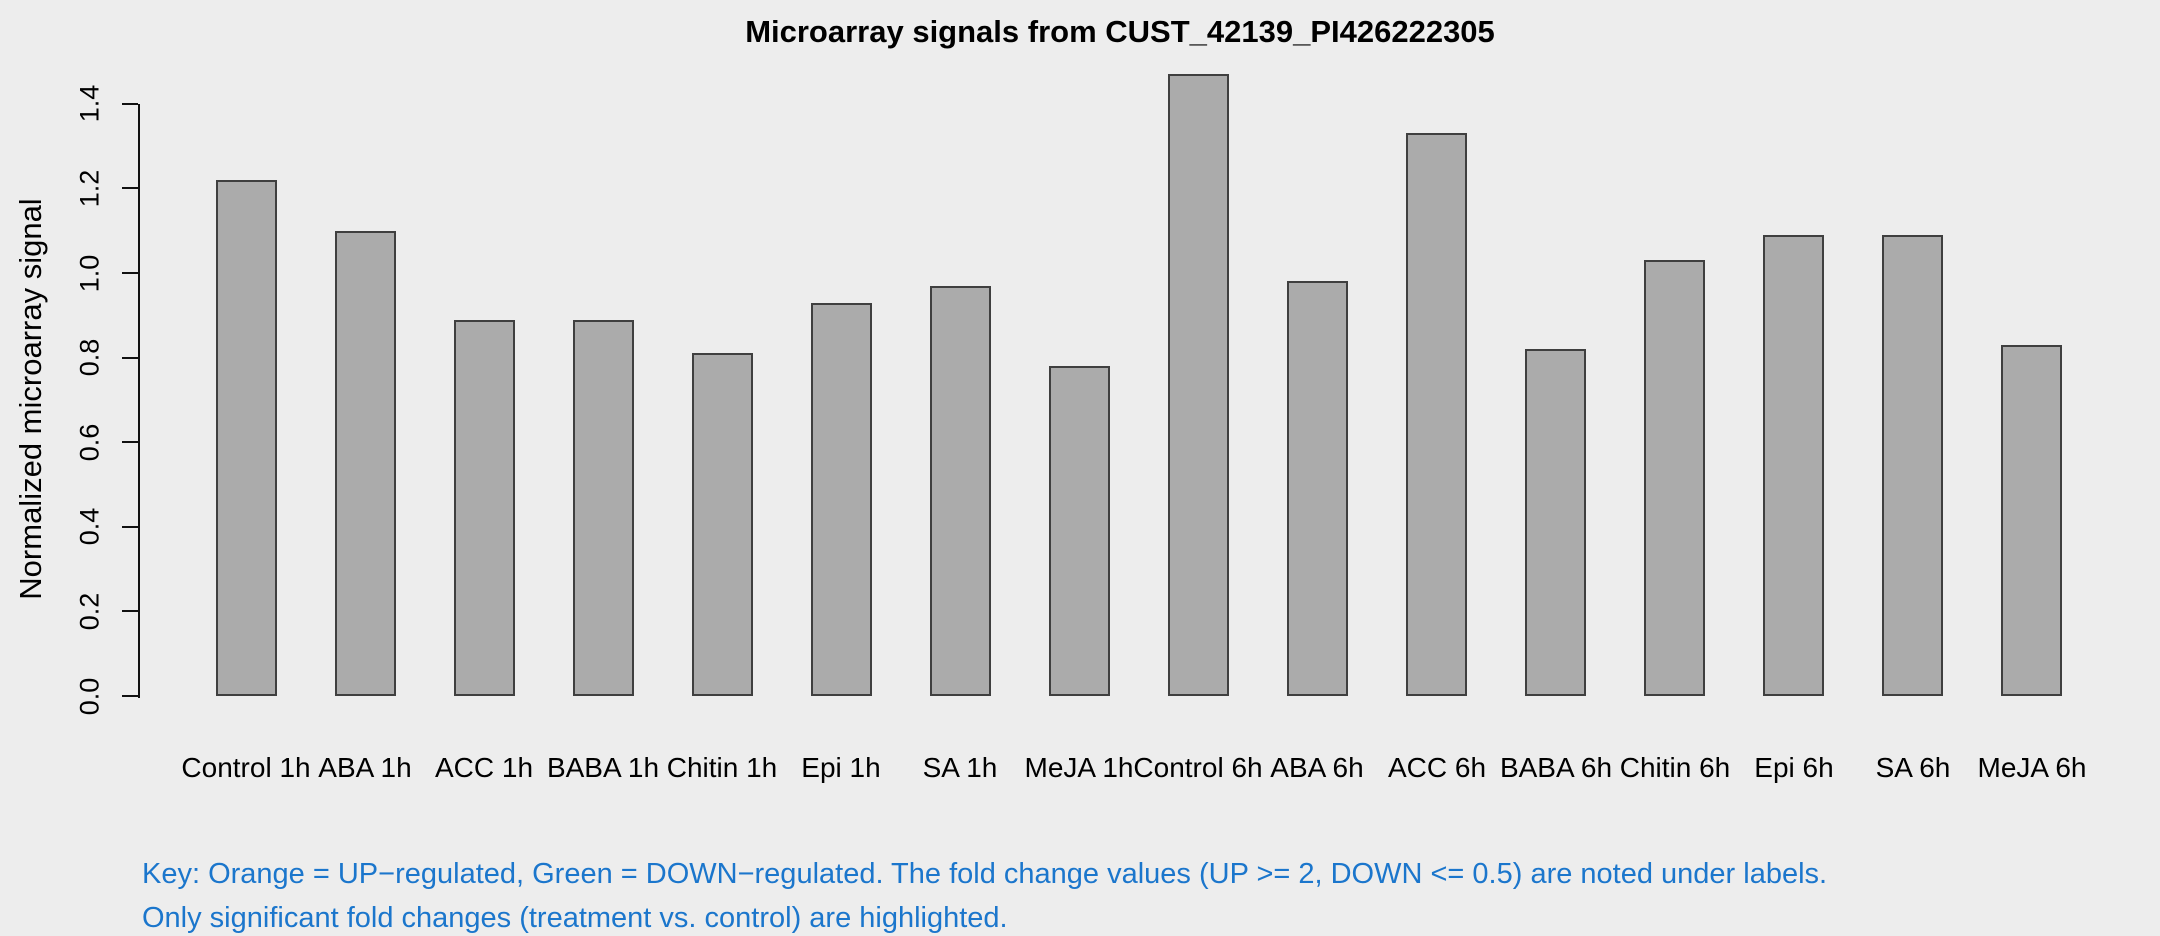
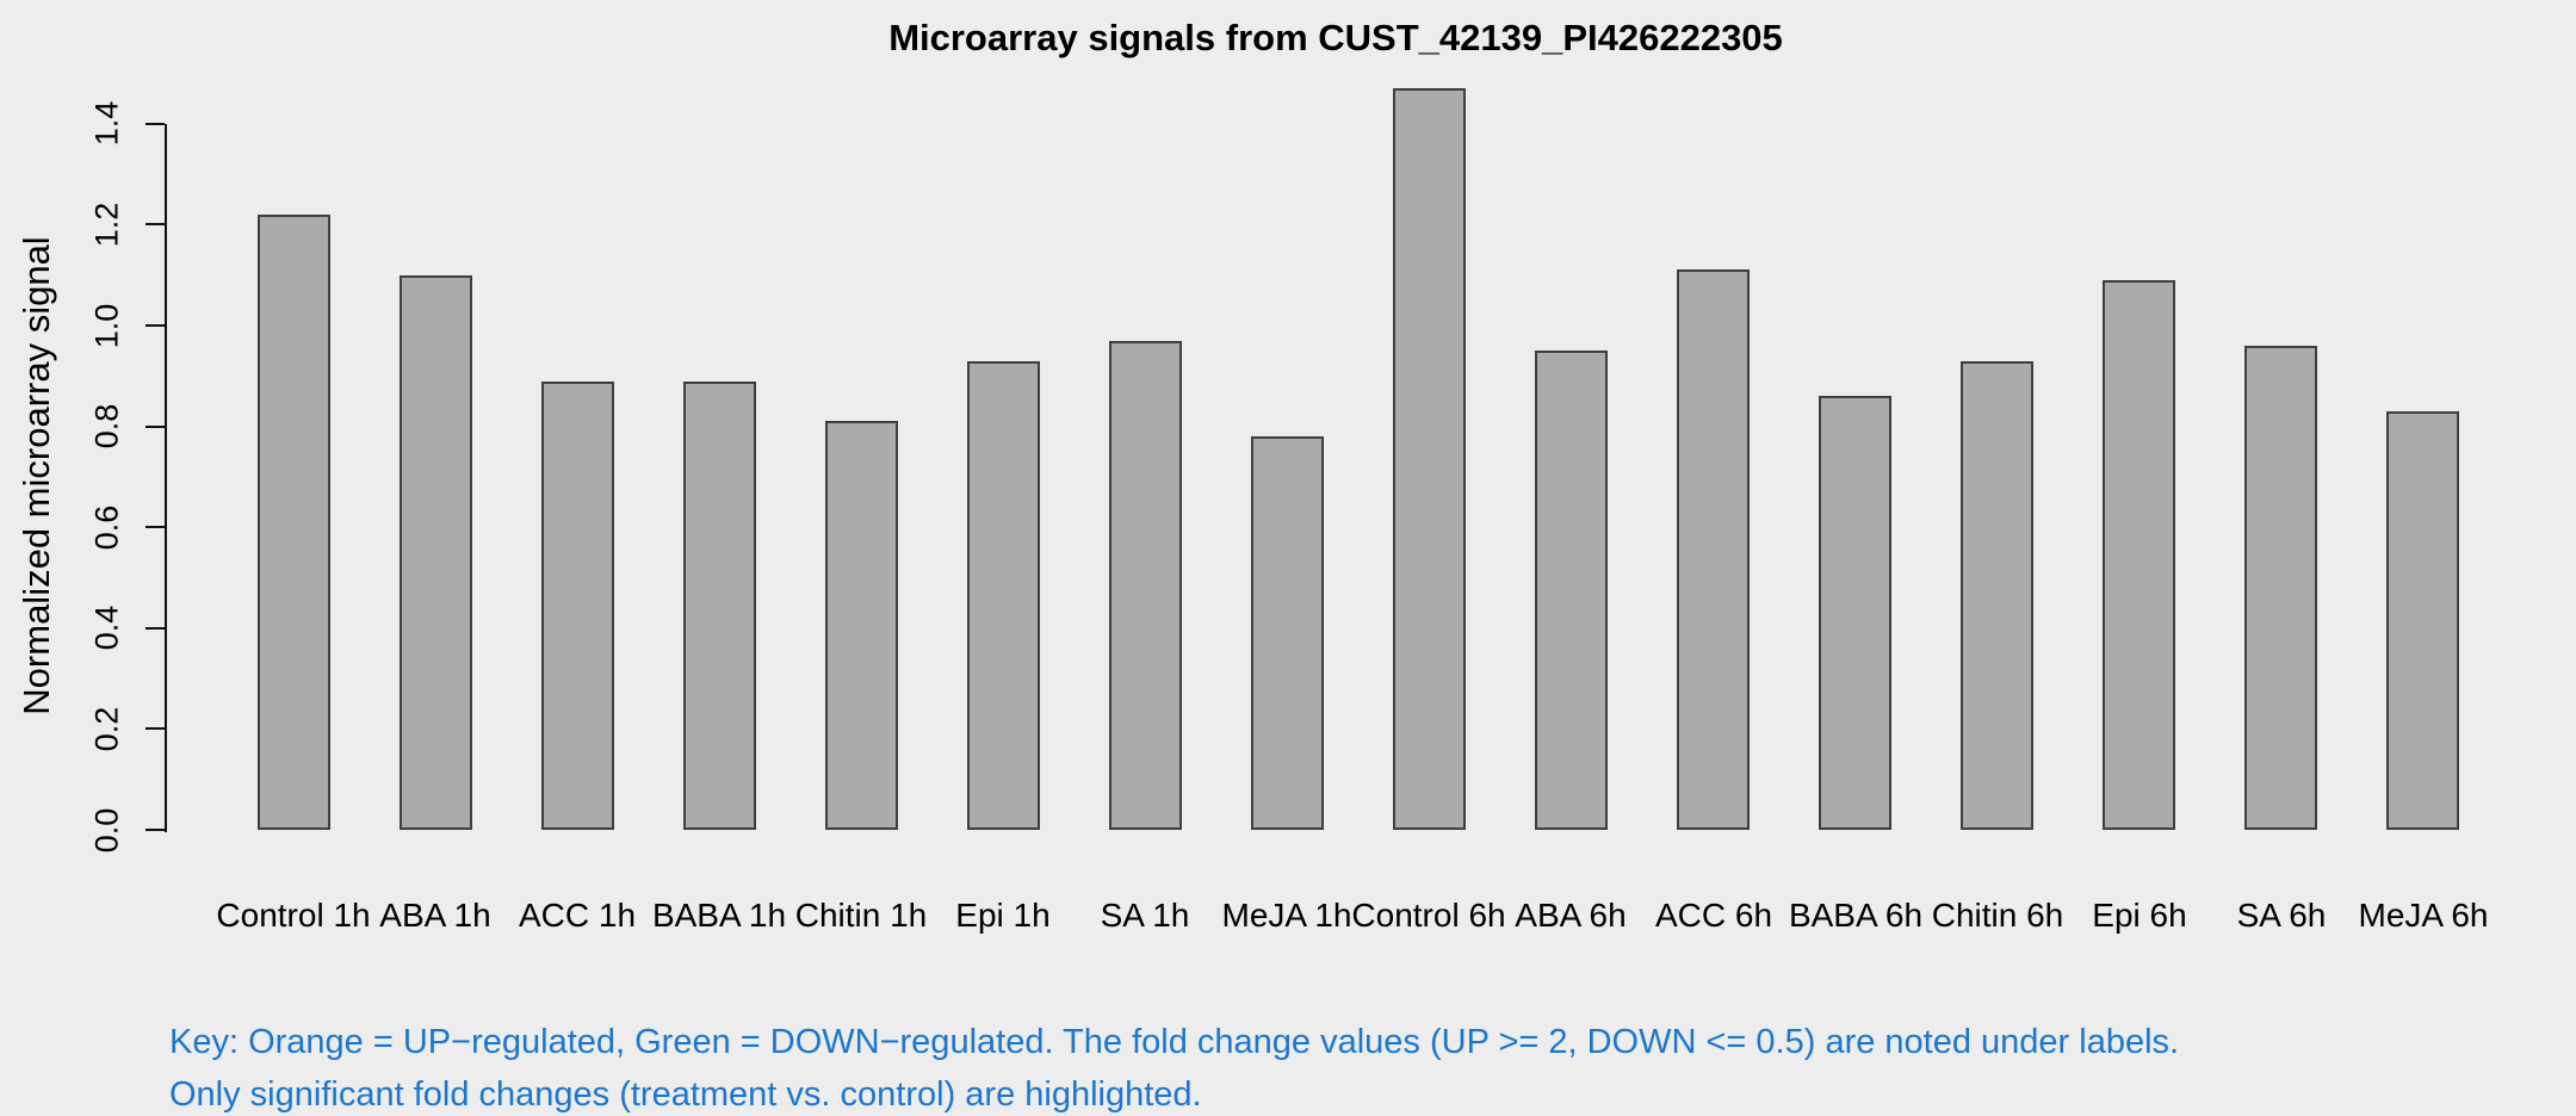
ABA 6h: 0.98 -> 0.95
ACC 6h: 1.33 -> 1.11
BABA 6h: 0.82 -> 0.86
Chitin 6h: 1.03 -> 0.93
SA 6h: 1.09 -> 0.96
